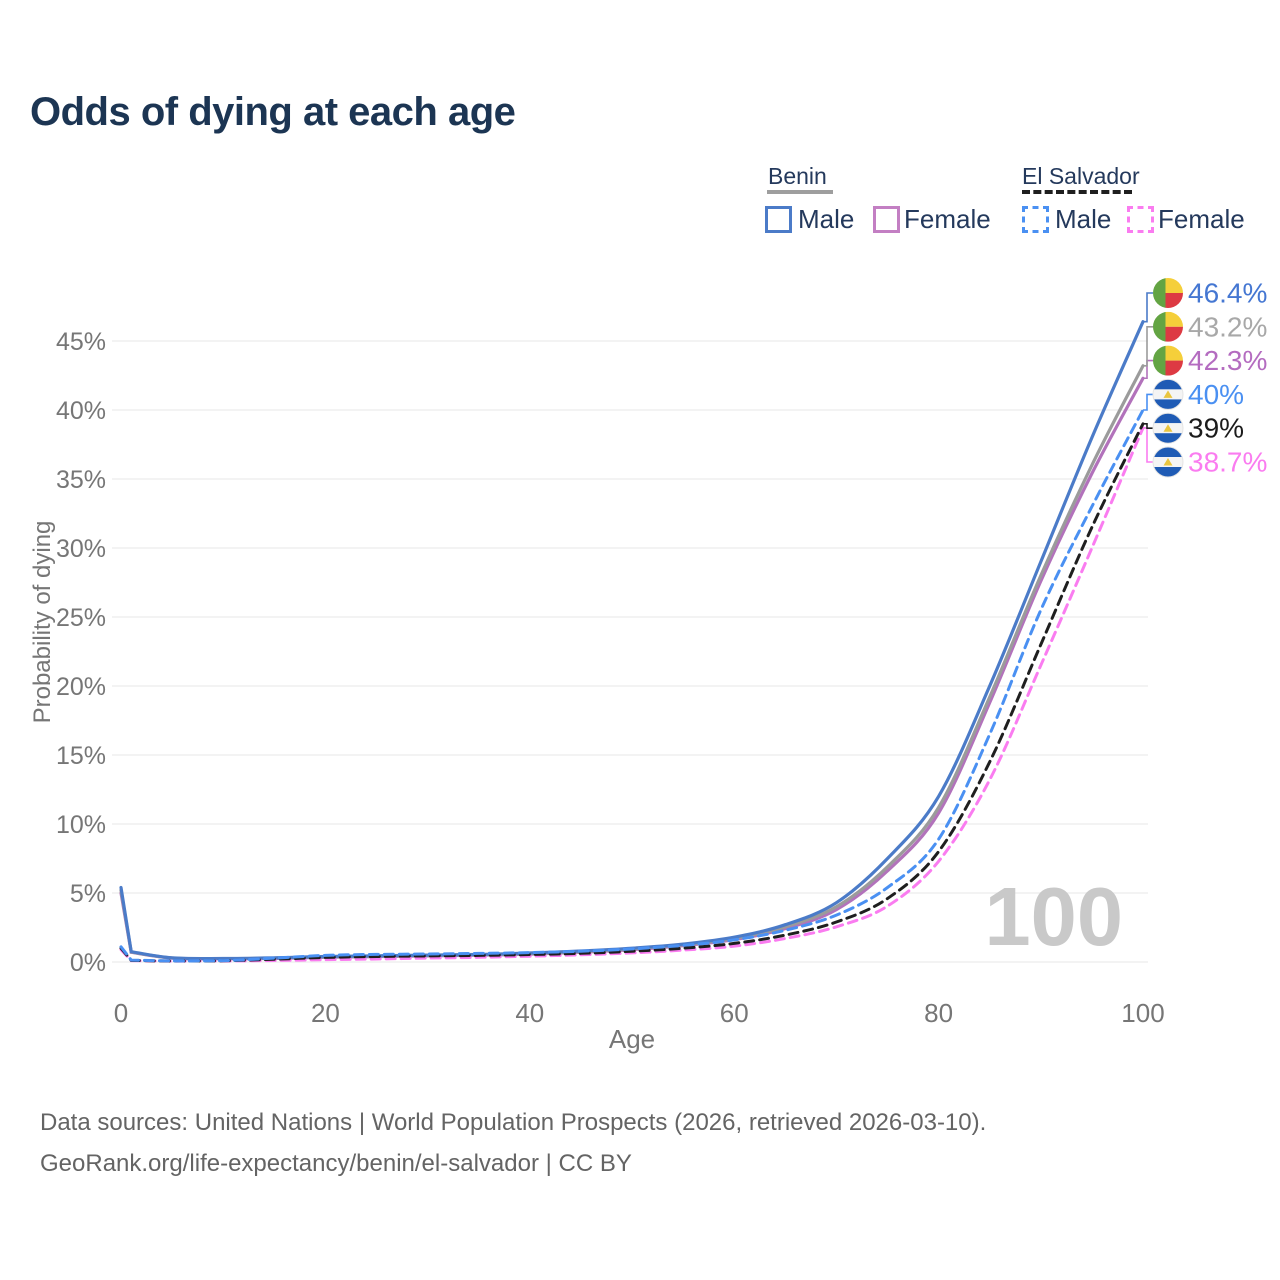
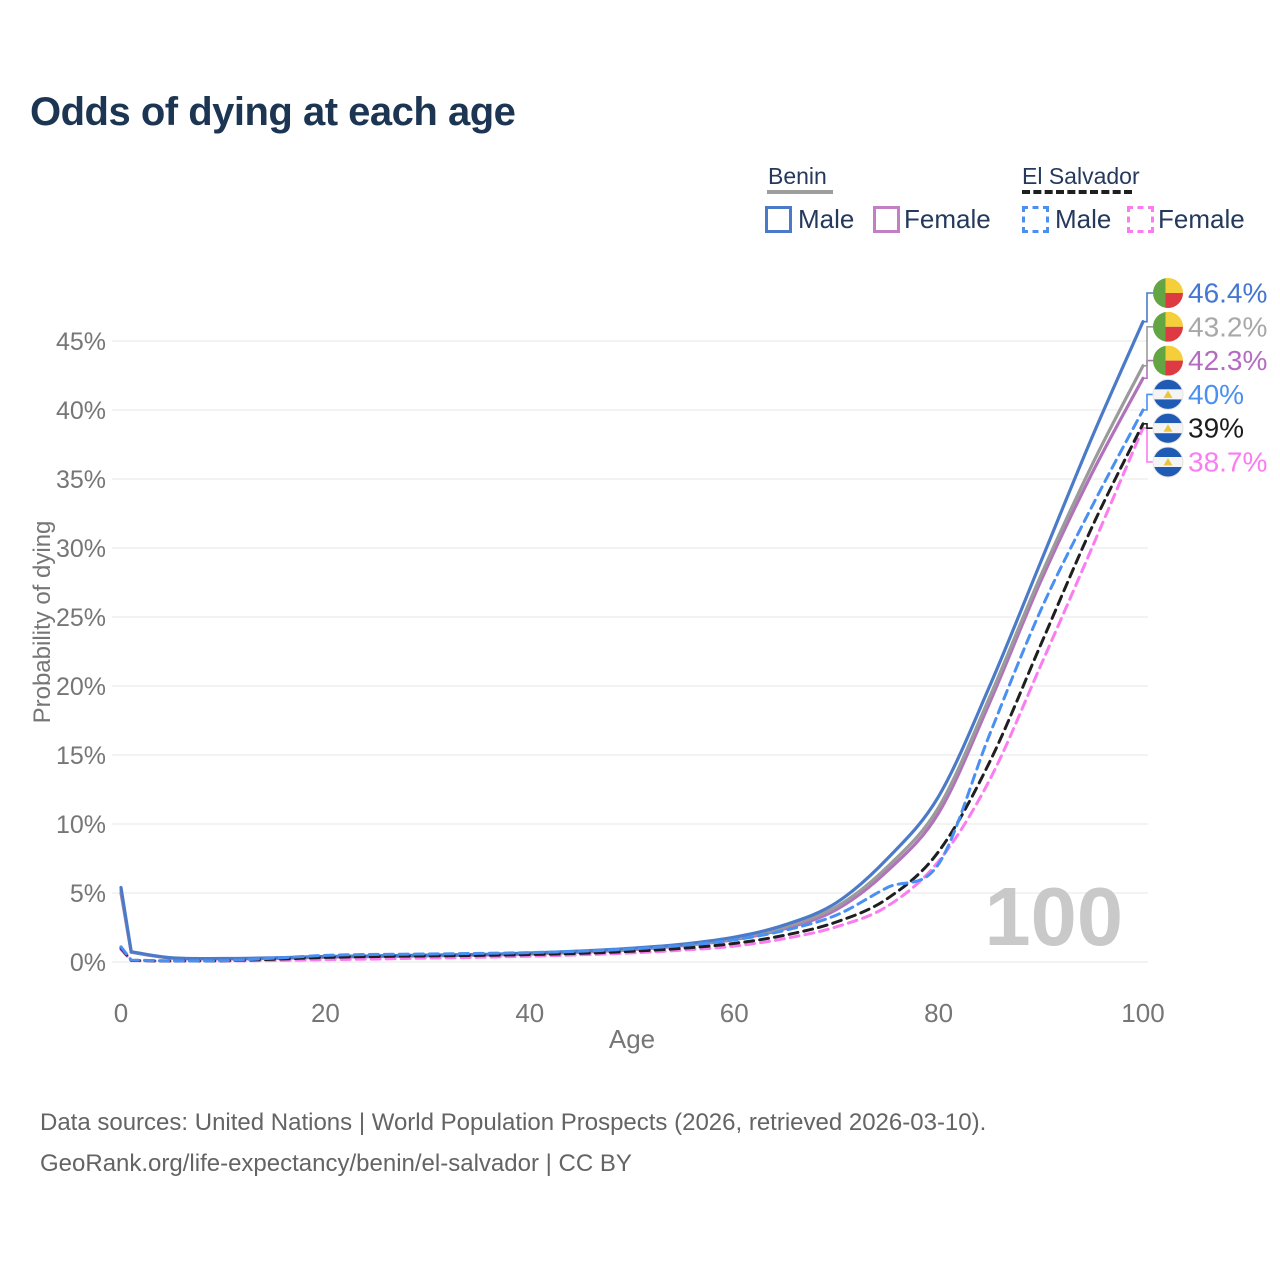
El Salvador Male/80: 8.9% -> 7.1%
